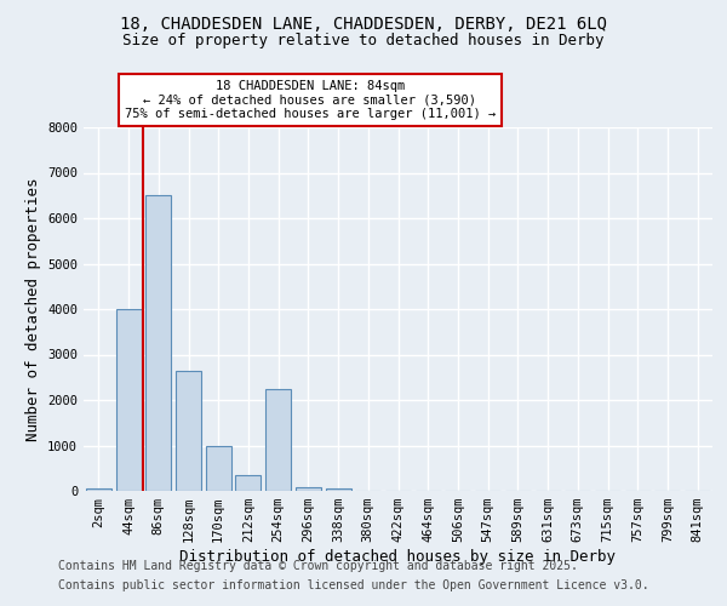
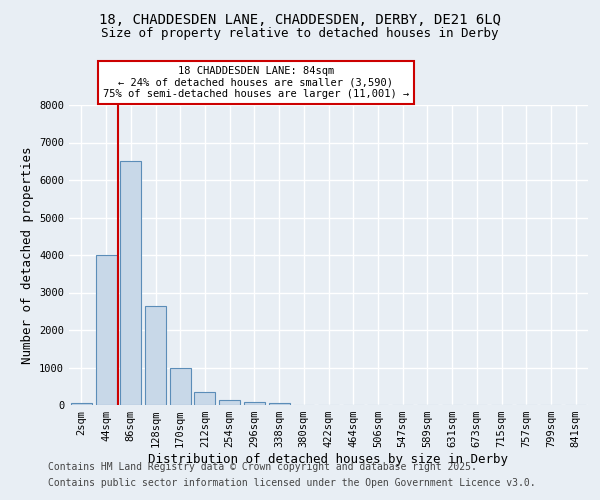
254sqm: 2250 -> 130
